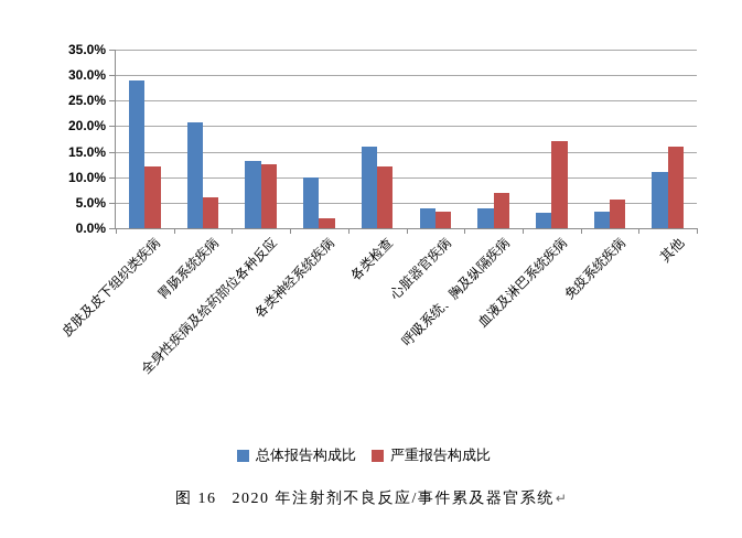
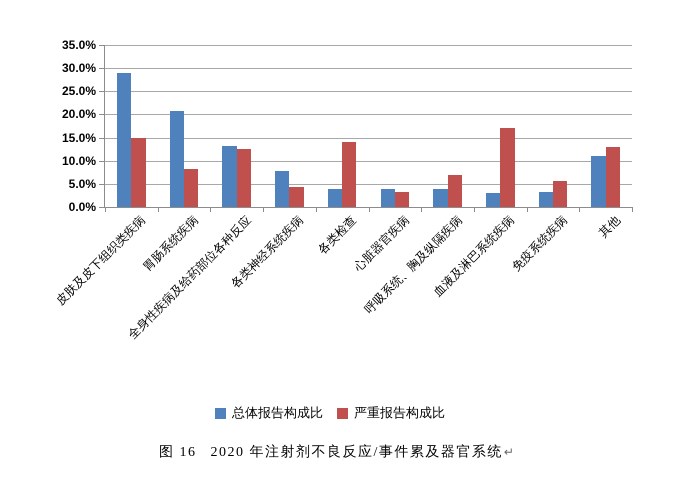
严重报告构成比/皮肤及皮下组织类疾病: 12% -> 15%
严重报告构成比/胃肠系统疾病: 6% -> 8%
总体报告构成比/各类神经系统疾病: 10% -> 8%
严重报告构成比/各类神经系统疾病: 2% -> 4%
总体报告构成比/各类检查: 16% -> 4%
严重报告构成比/各类检查: 12% -> 14%
严重报告构成比/其他: 16% -> 13%
